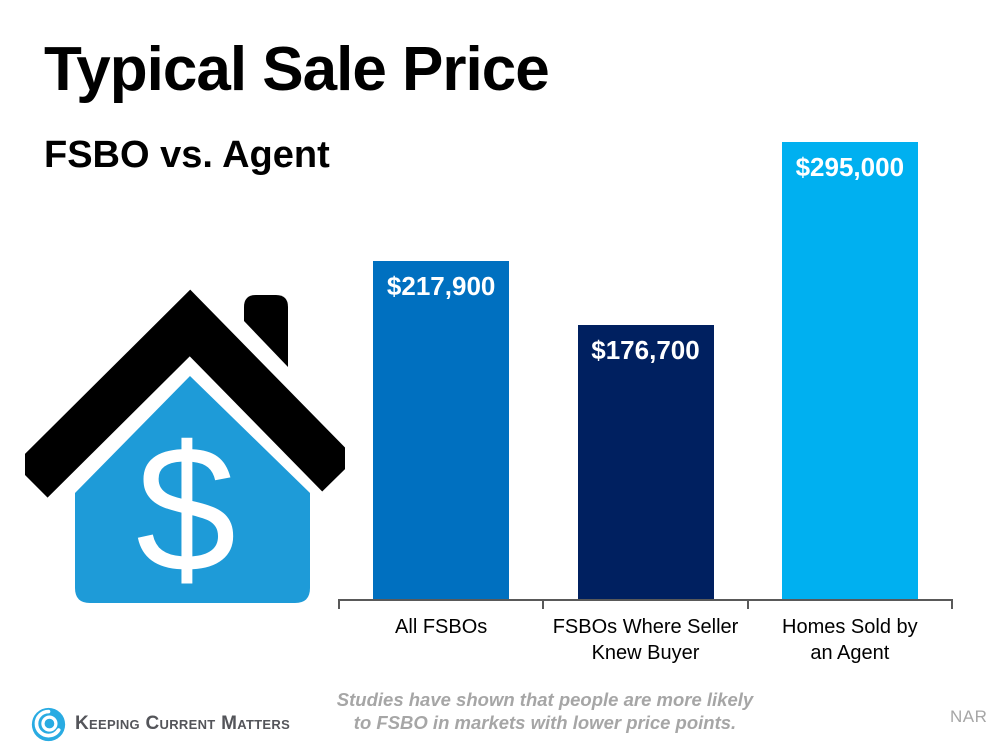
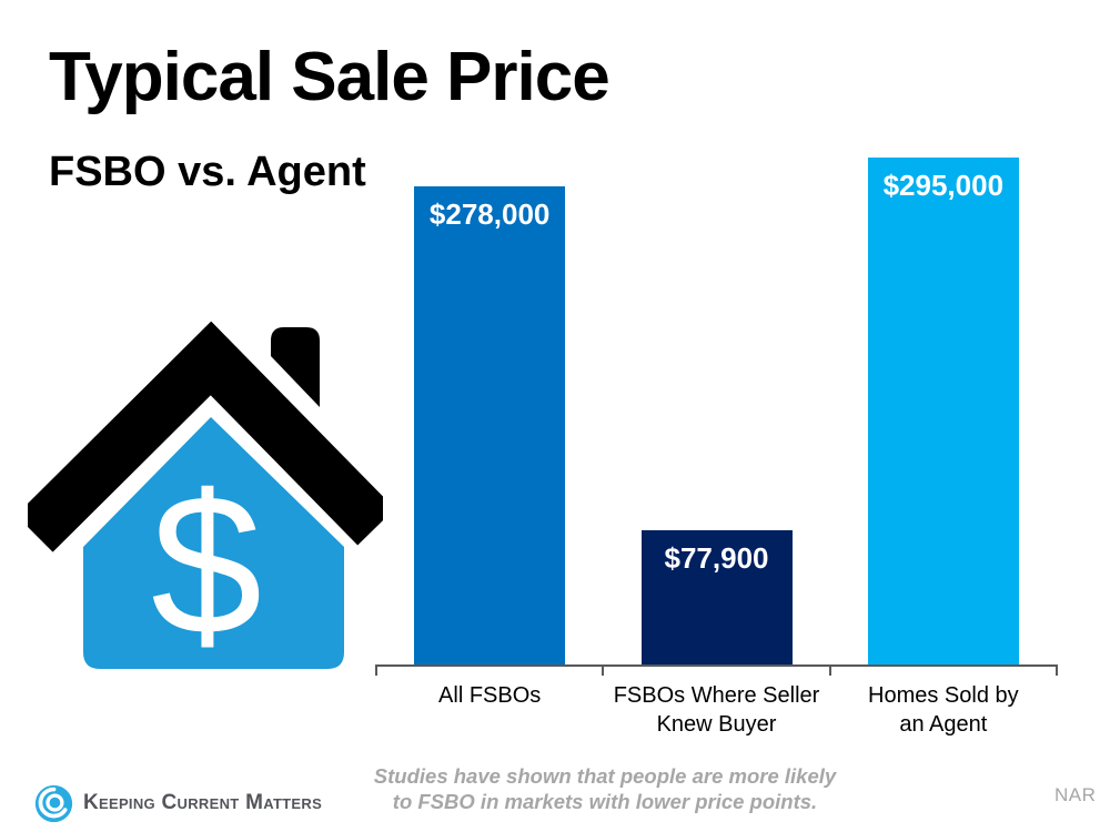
All FSBOs: $217,900 -> $278,000
FSBOs Where Seller Knew Buyer: $176,700 -> $77,900
